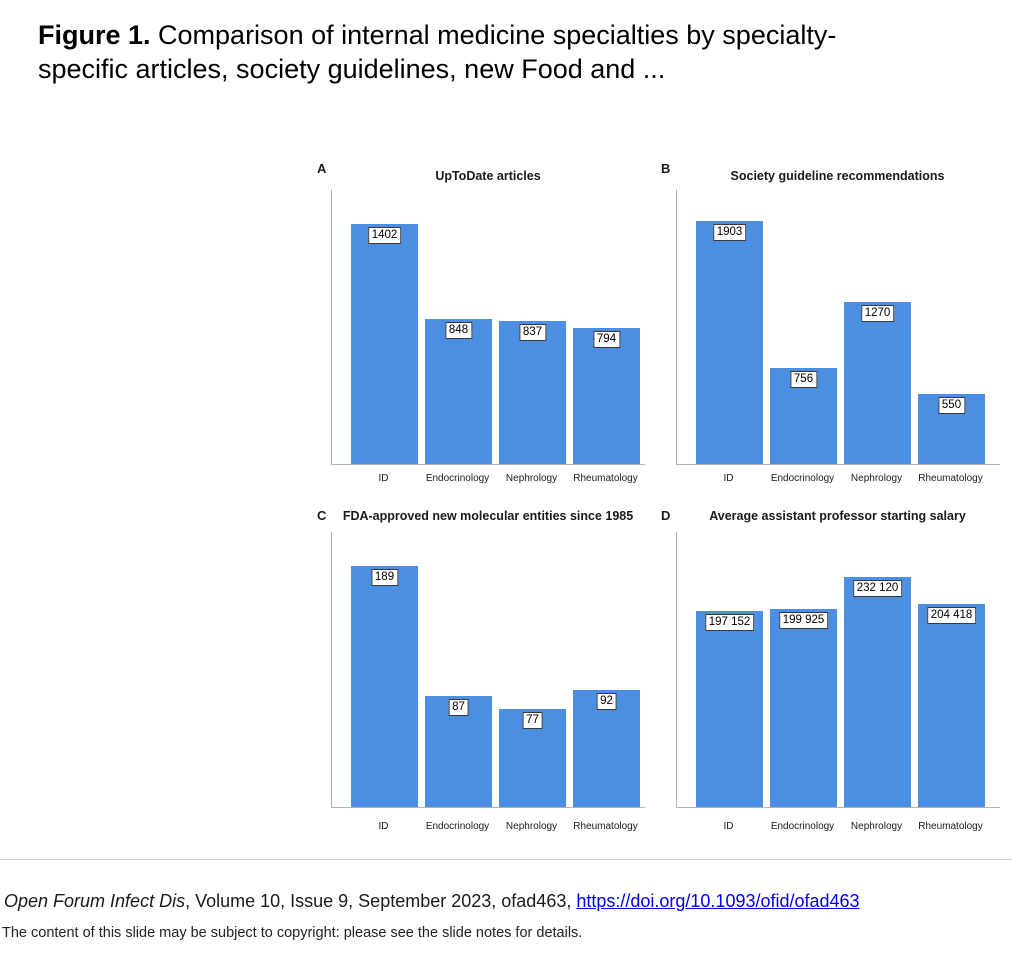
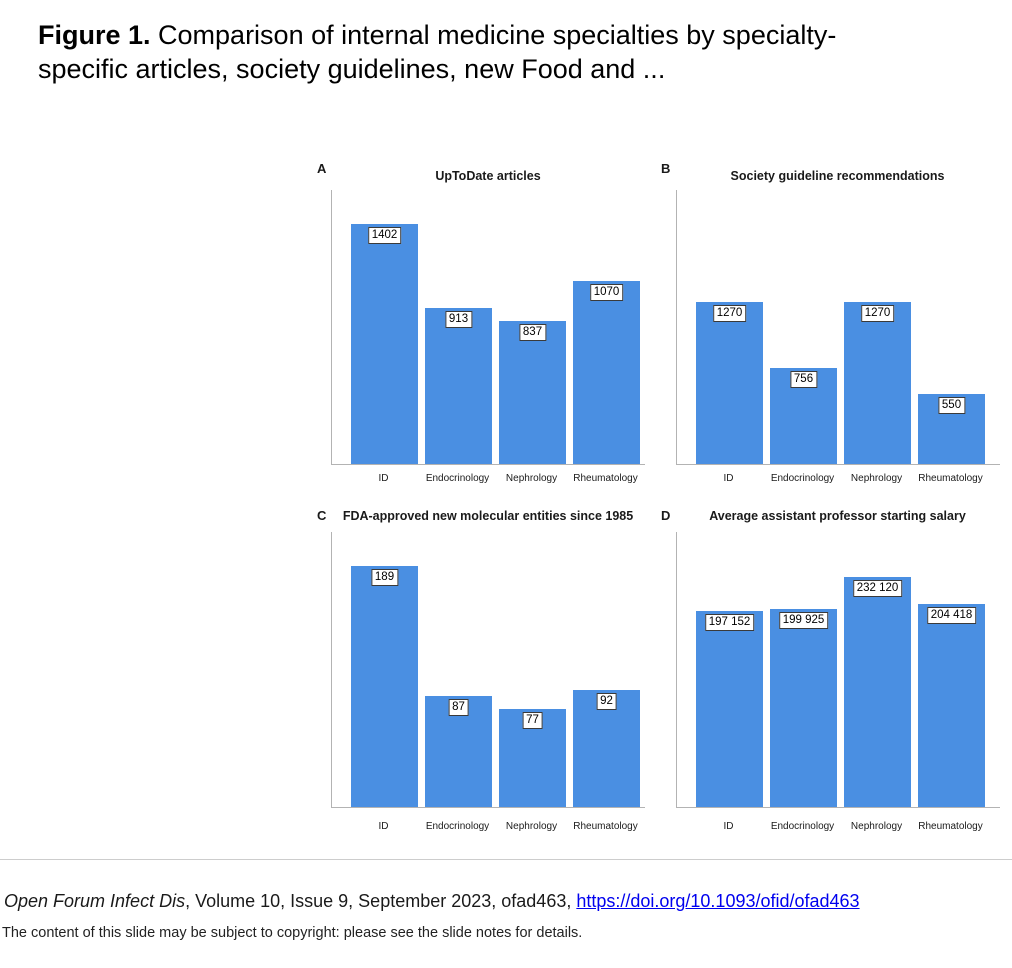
UpToDate articles/Endocrinology: 848 -> 913
UpToDate articles/Rheumatology: 794 -> 1070
Society guideline recommendations/ID: 1903 -> 1270
